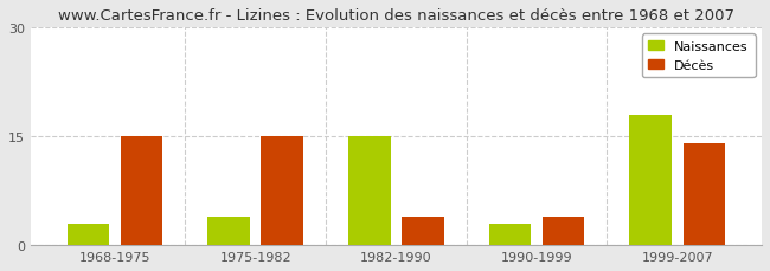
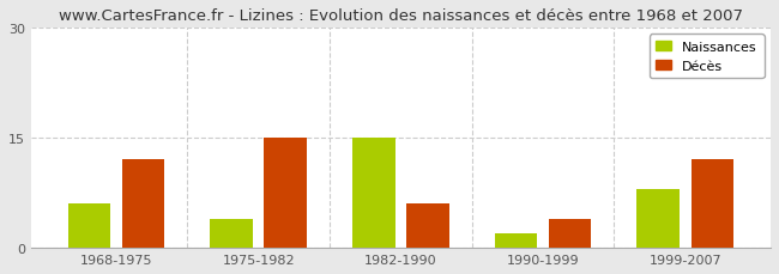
Naissances/1968-1975: 3 -> 6
Décès/1968-1975: 15 -> 12
Décès/1982-1990: 4 -> 6
Naissances/1990-1999: 3 -> 2
Naissances/1999-2007: 18 -> 8
Décès/1999-2007: 14 -> 12
